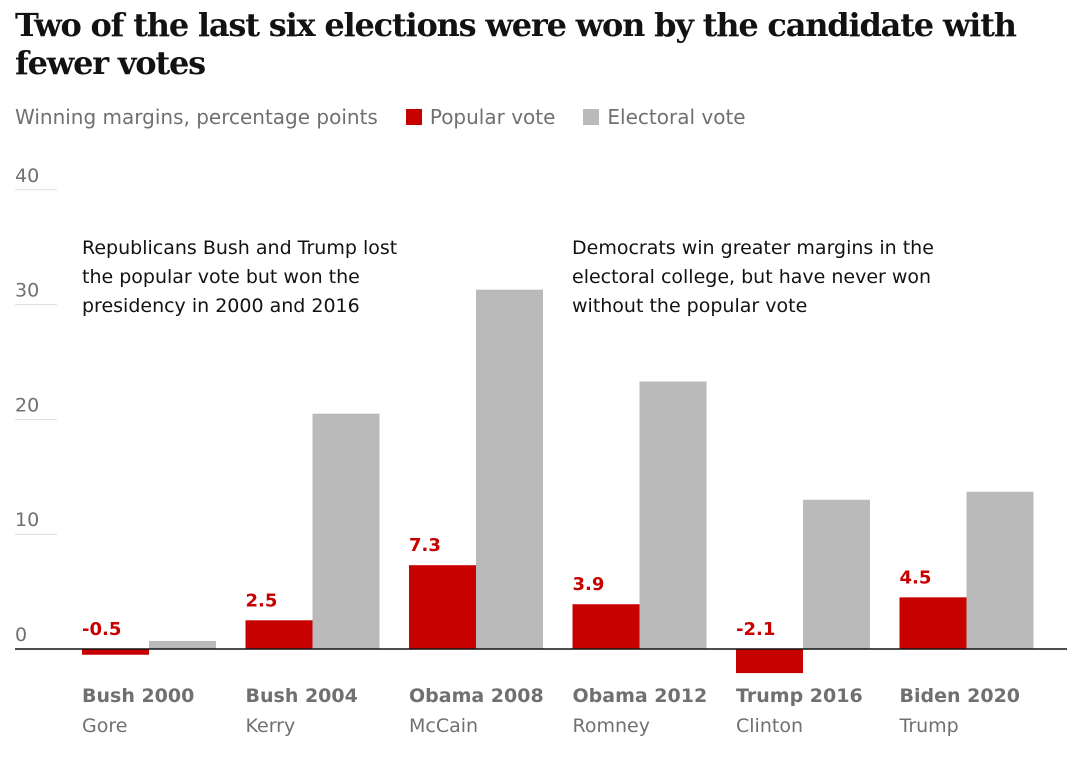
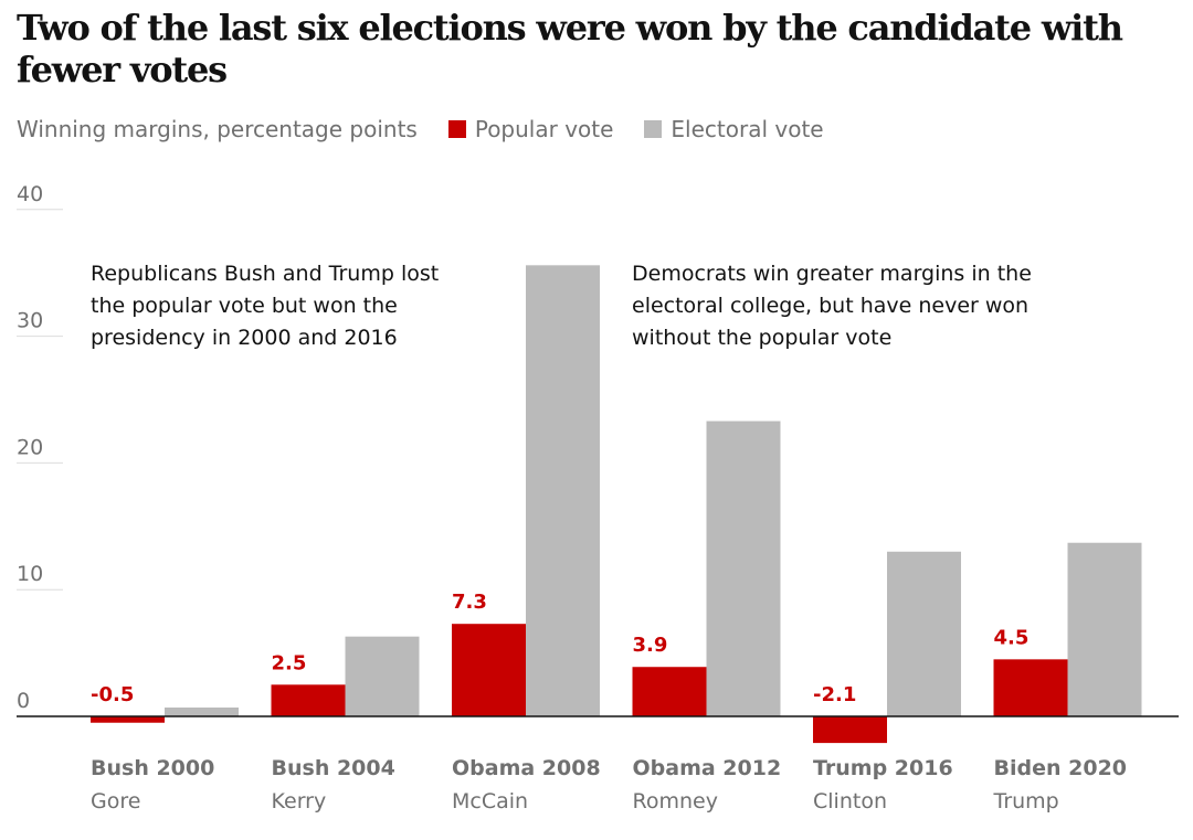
Electoral vote/Bush 2004: 20.5 -> 6.3
Electoral vote/Obama 2008: 31.3 -> 35.6
